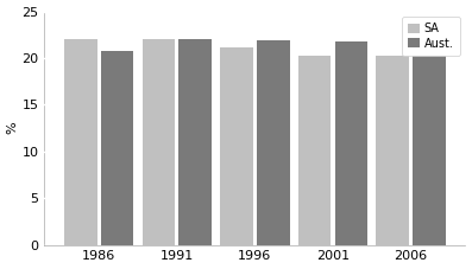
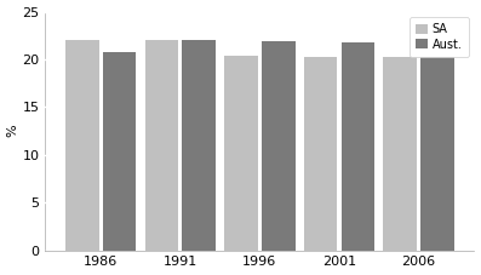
SA/1996: 21.2 -> 20.4
